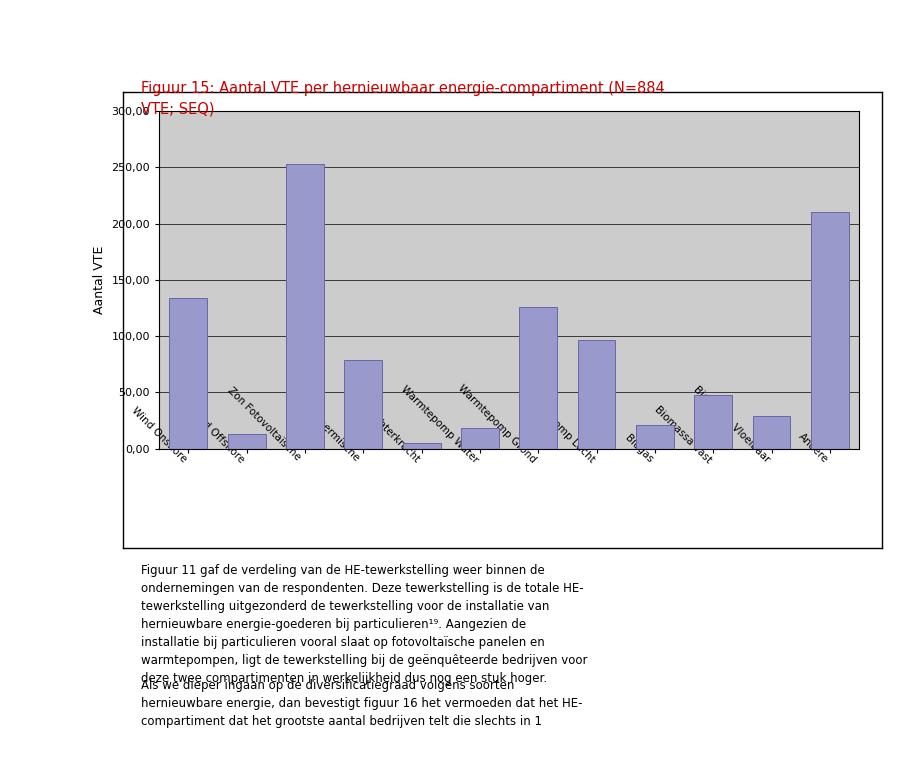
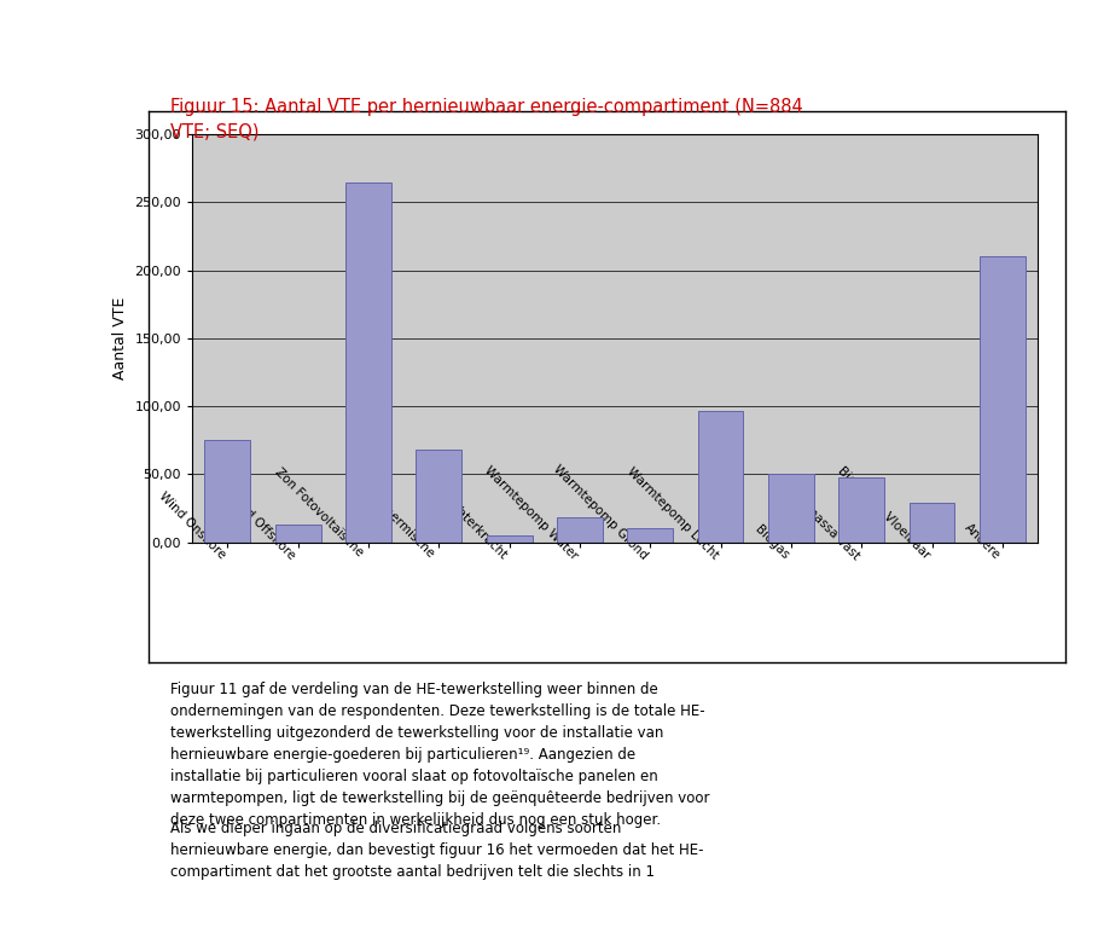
Wind Onshore: 134 -> 75
Zon Fotovoltaïsche ​: 253 -> 265
Zon Thermische ​: 79 -> 68
Warmtepomp Grond: 126 -> 10
Biogas: 21 -> 50
